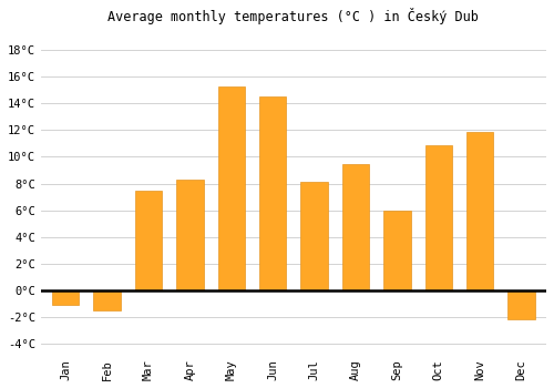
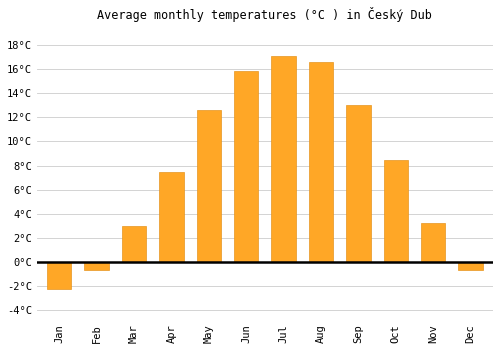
Jan: -1.1°C -> -2.3°C
Feb: -1.5°C -> -0.7°C
Mar: 7.5°C -> 3.0°C
Apr: 8.3°C -> 7.5°C
May: 15.3°C -> 12.6°C
Jun: 14.5°C -> 15.9°C
Jul: 8.1°C -> 17.1°C
Aug: 9.5°C -> 16.6°C
Sep: 6.0°C -> 13.0°C
Oct: 10.9°C -> 8.5°C
Nov: 11.9°C -> 3.2°C
Dec: -2.2°C -> -0.7°C
